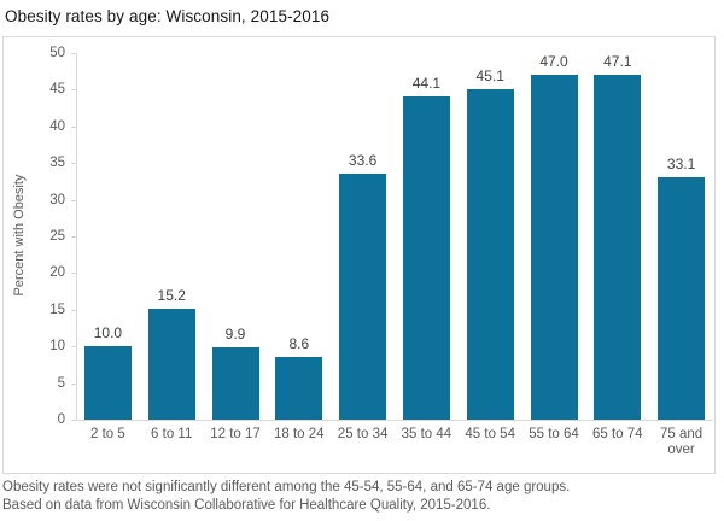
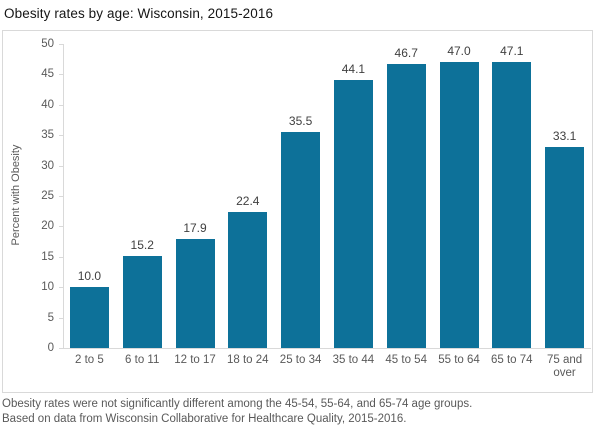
12 to 17: 9.9 -> 17.9
18 to 24: 8.6 -> 22.4
25 to 34: 33.6 -> 35.5
45 to 54: 45.1 -> 46.7
